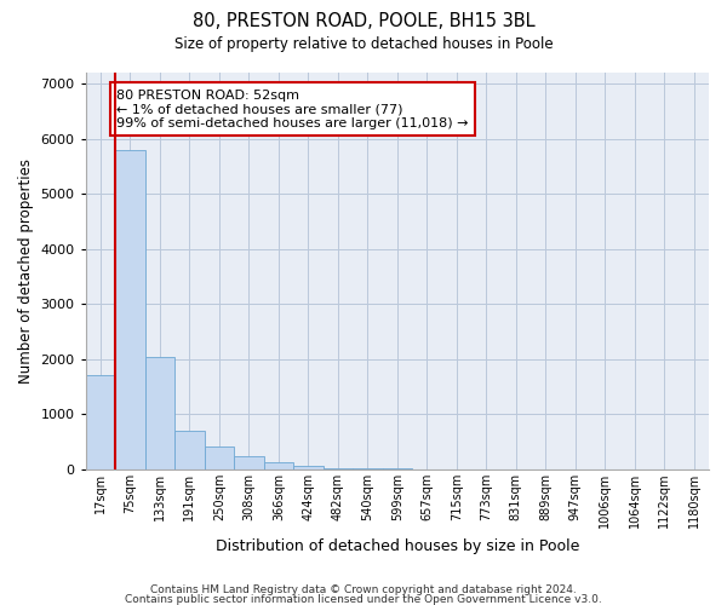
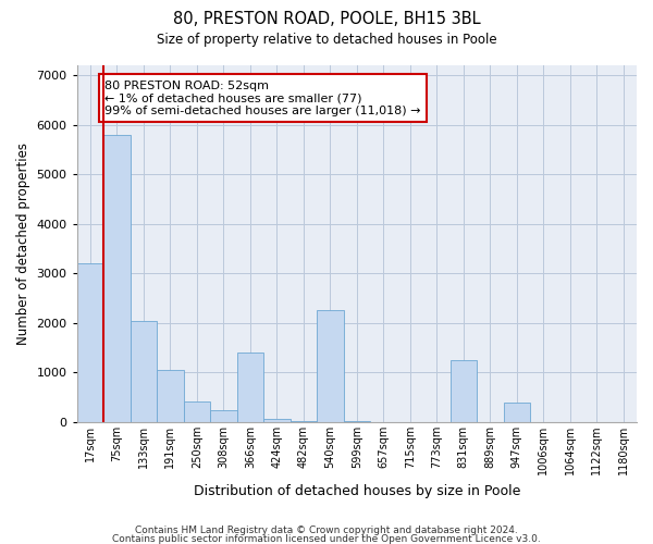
17sqm: 1700 -> 3200
191sqm: 700 -> 1050
366sqm: 120 -> 1400
540sqm: 20 -> 2250
831sqm: 0 -> 1250
947sqm: 0 -> 400
